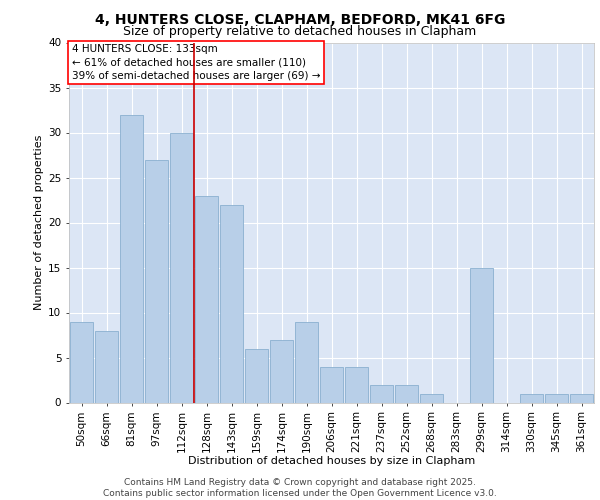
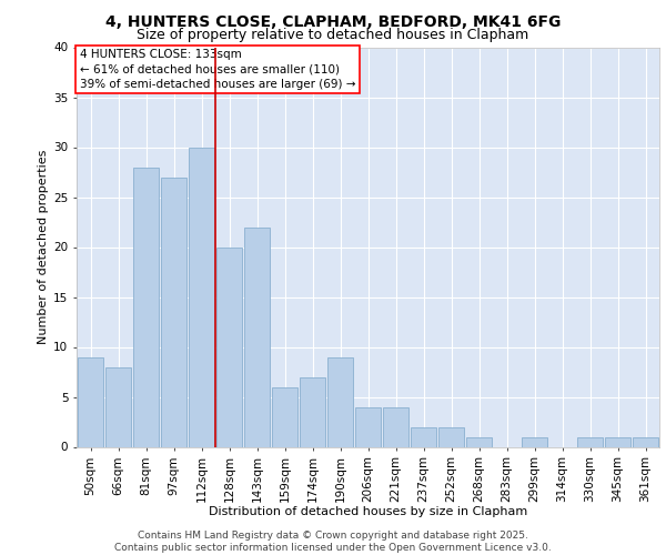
81sqm: 32 -> 28
128sqm: 23 -> 20
299sqm: 15 -> 1
